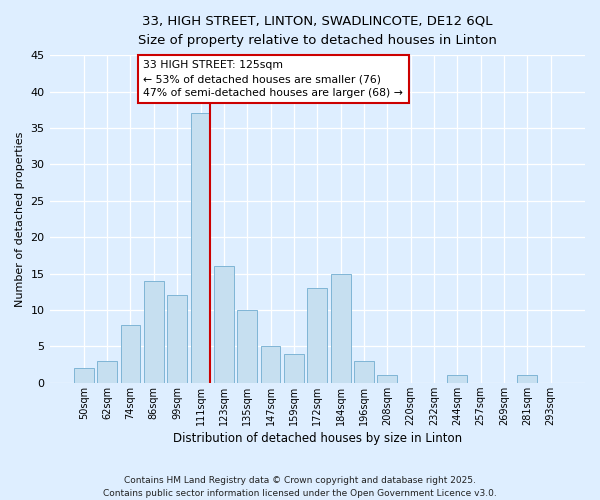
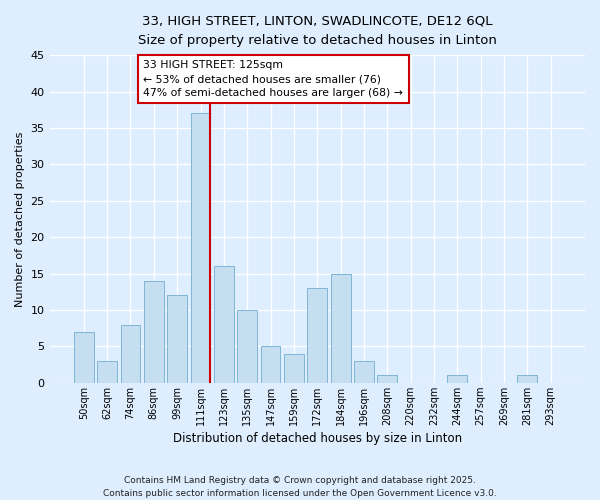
50sqm: 2 -> 7
